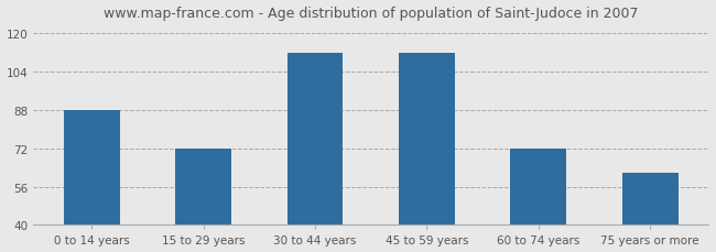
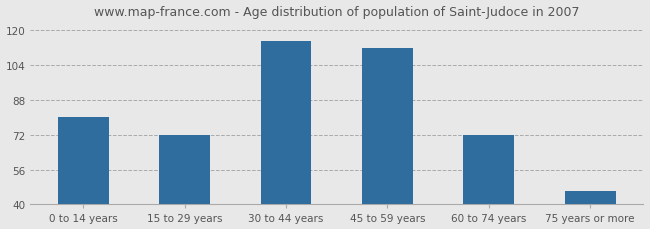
0 to 14 years: 88 -> 80
30 to 44 years: 112 -> 115
75 years or more: 62 -> 46
